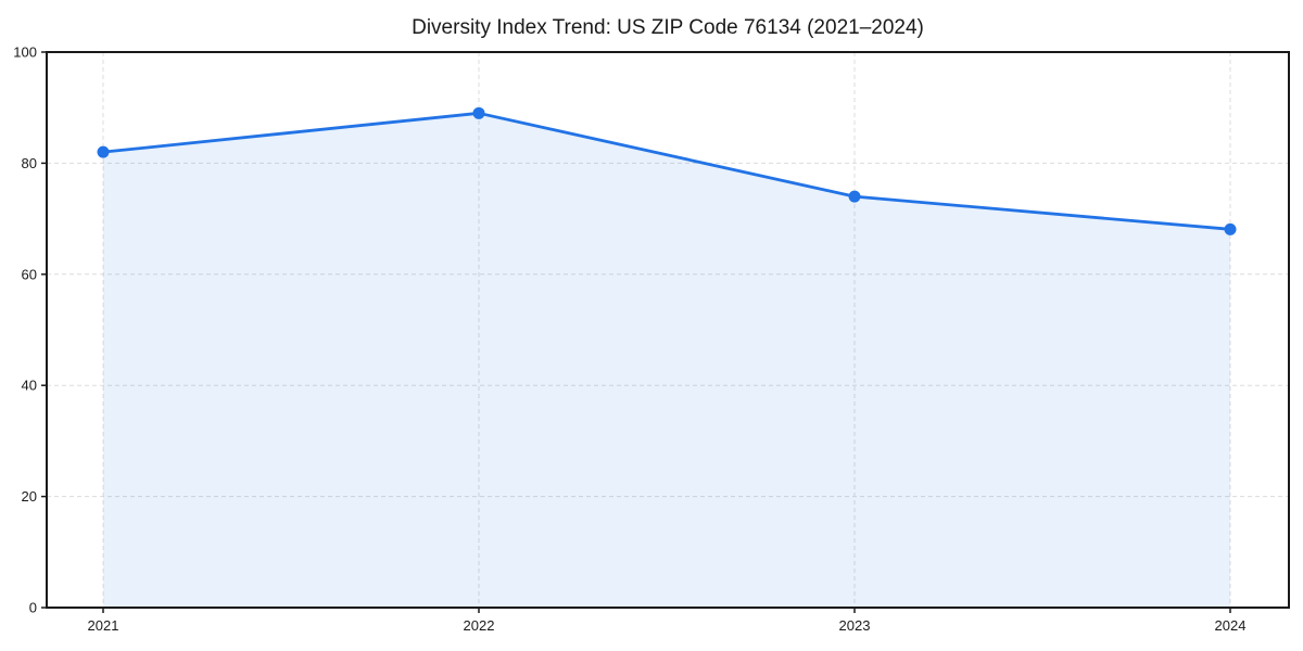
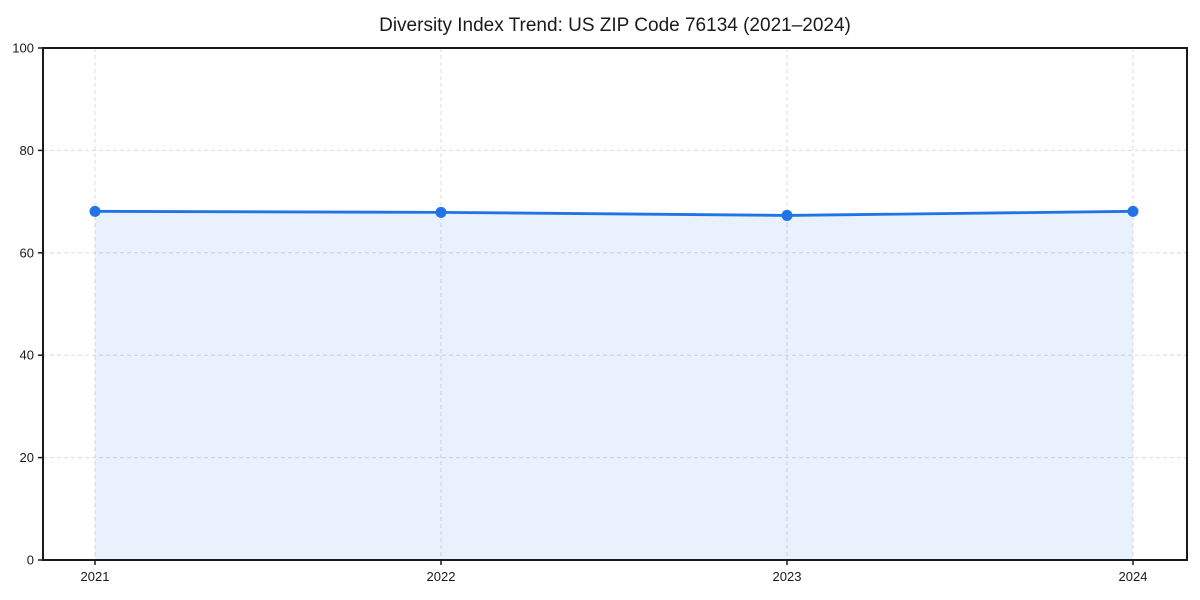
2021: 82 -> 68
2022: 89 -> 68
2023: 74 -> 67
